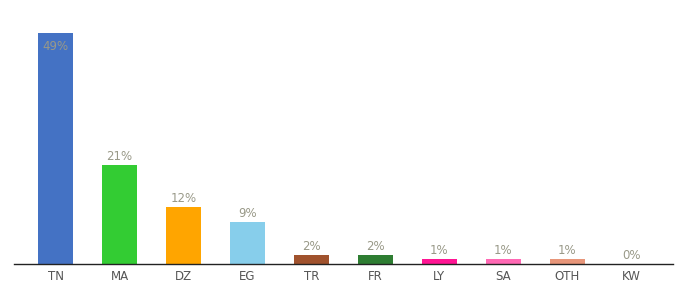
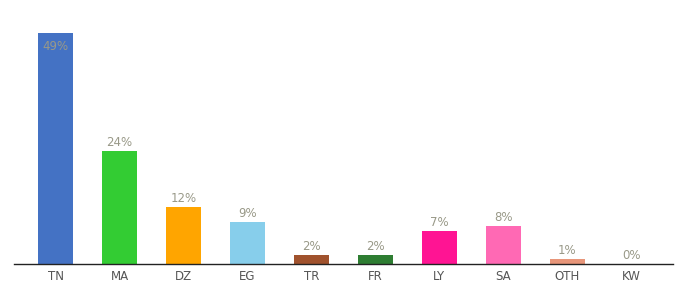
MA: 21% -> 24%
LY: 1% -> 7%
SA: 1% -> 8%
